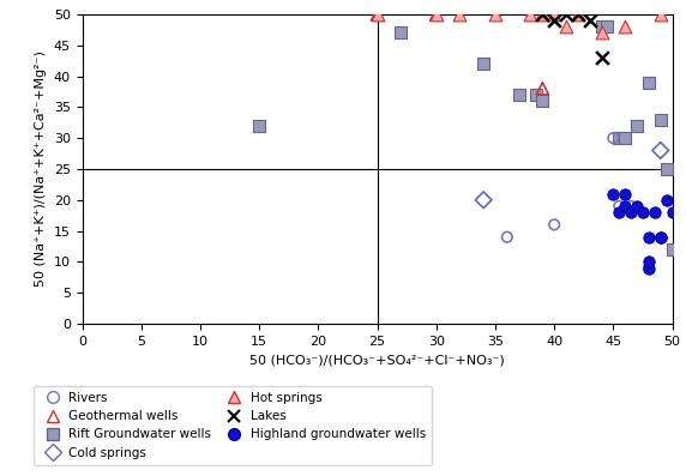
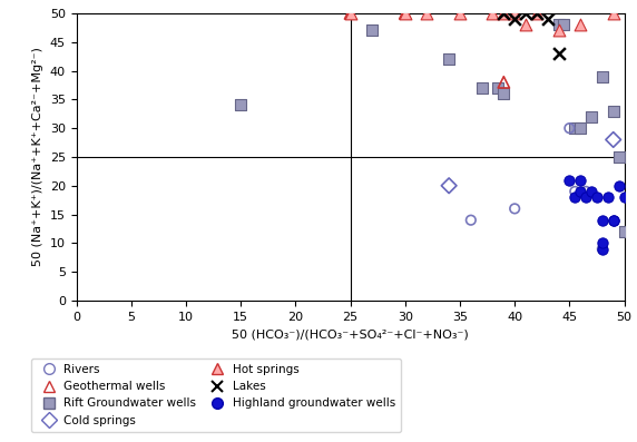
Rift Groundwater wells/15: 32 -> 34
